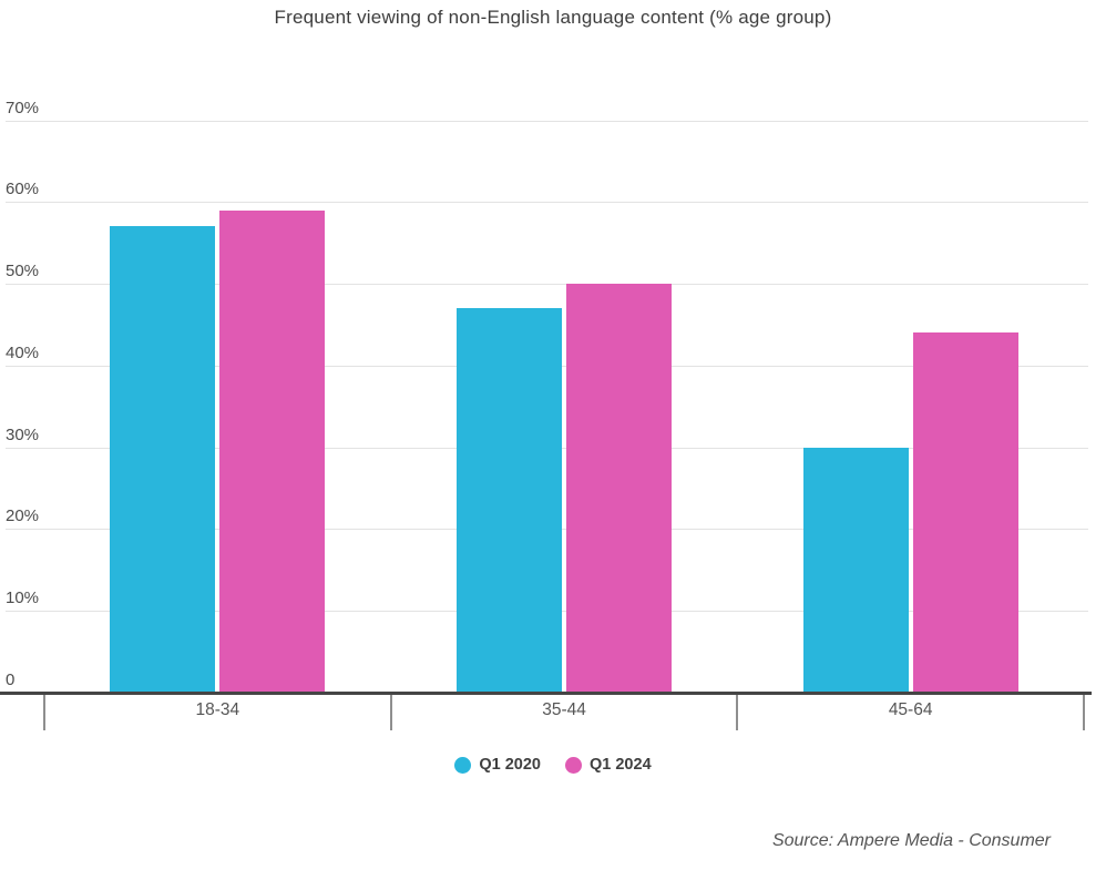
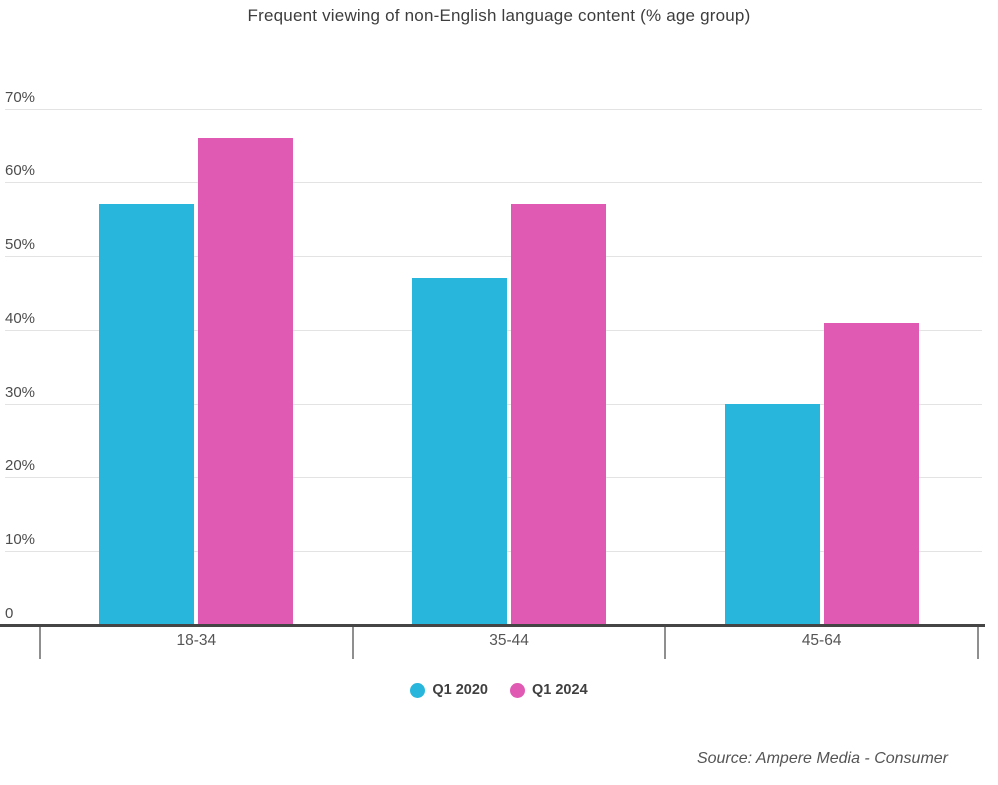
Q1 2024/18-34: 59% -> 66%
Q1 2024/35-44: 50% -> 57%
Q1 2024/45-64: 44% -> 41%
